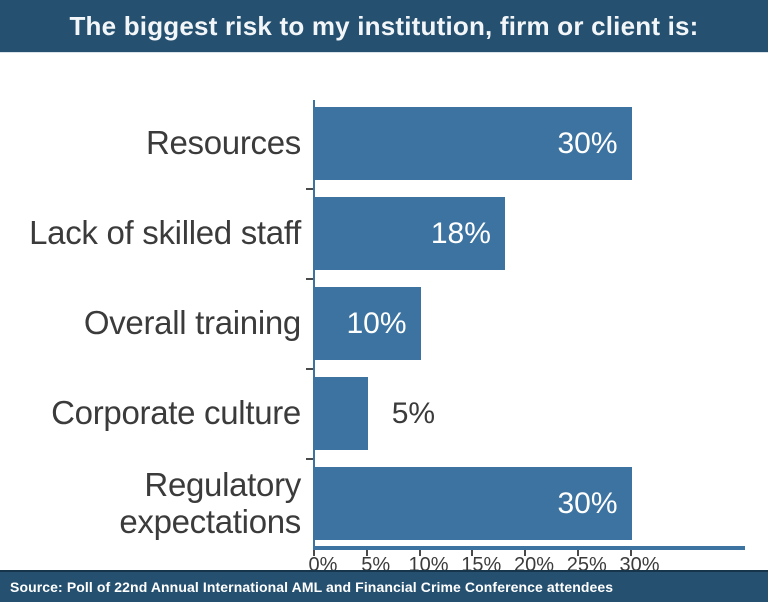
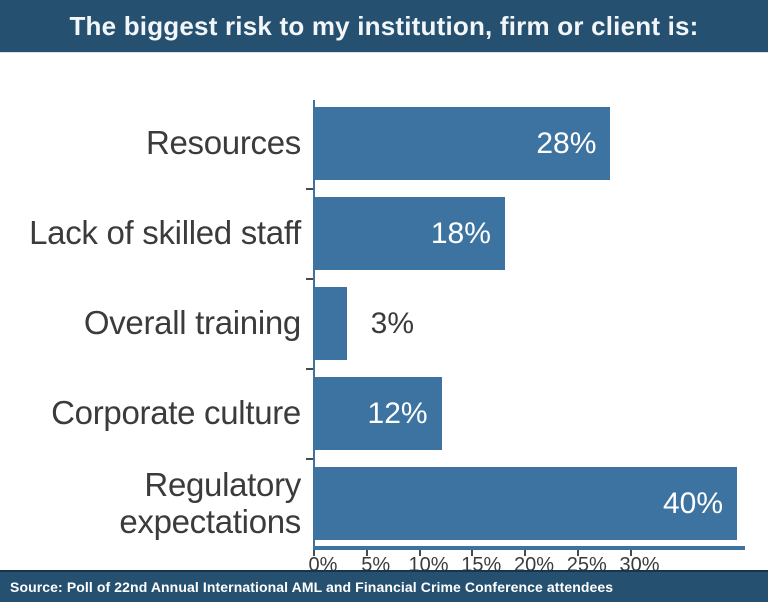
Resources: 30% -> 28%
Overall training: 10% -> 3%
Corporate culture: 5% -> 12%
Regulatory expectations: 30% -> 40%
